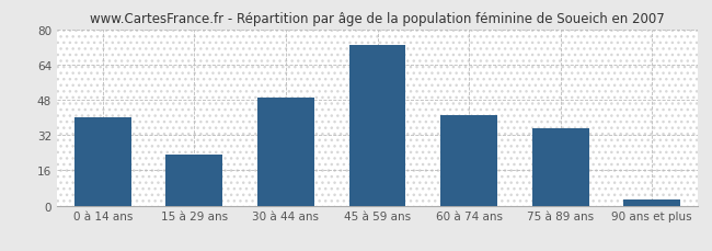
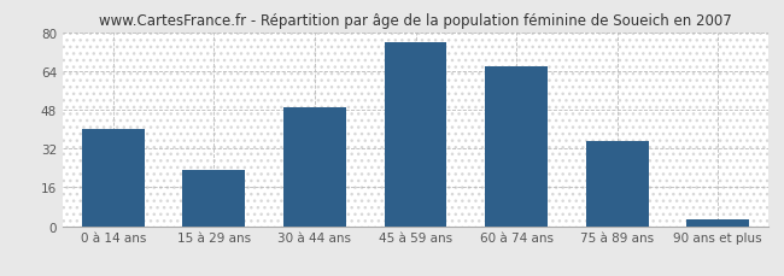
45 à 59 ans: 73 -> 76
60 à 74 ans: 41 -> 66
